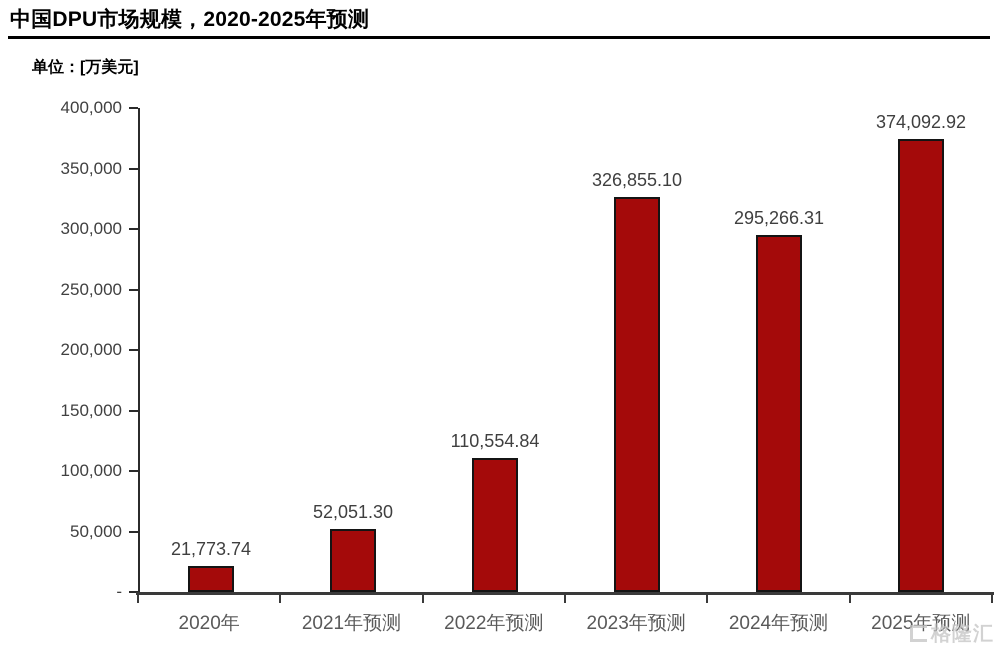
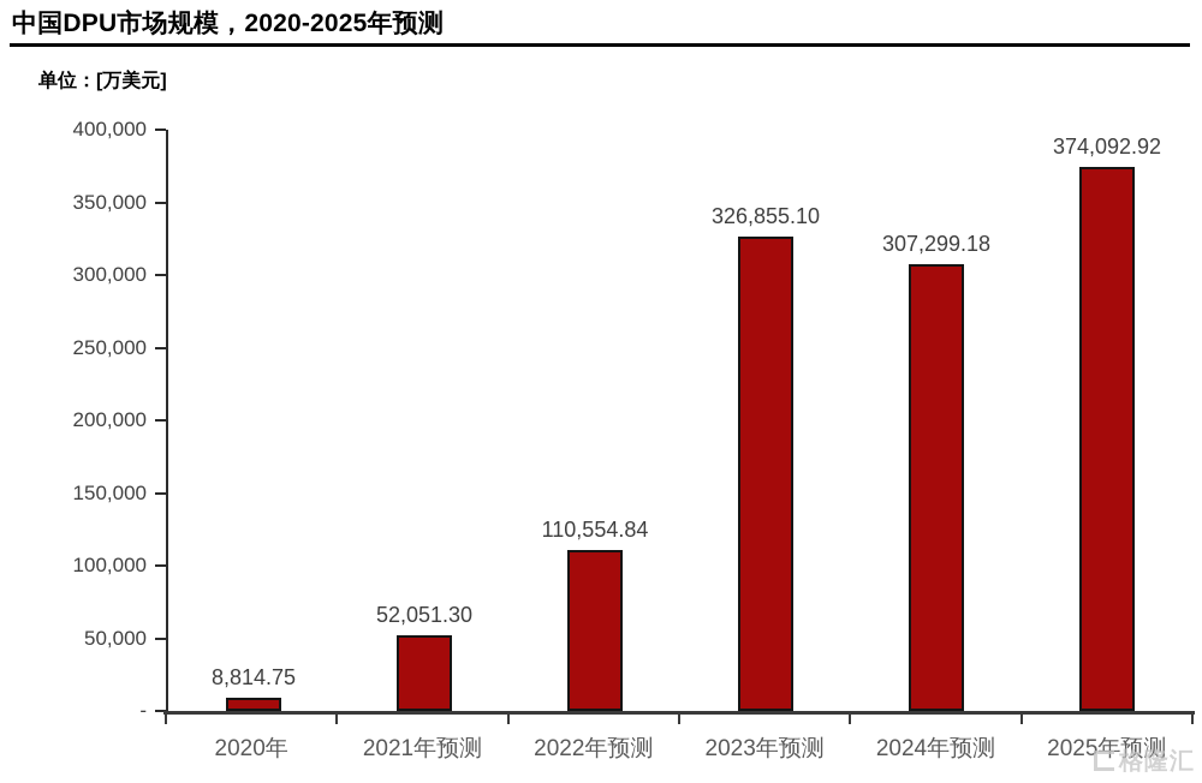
2020年: 21,773.74 -> 8,814.75
2024年预测: 295,266.31 -> 307,299.18
